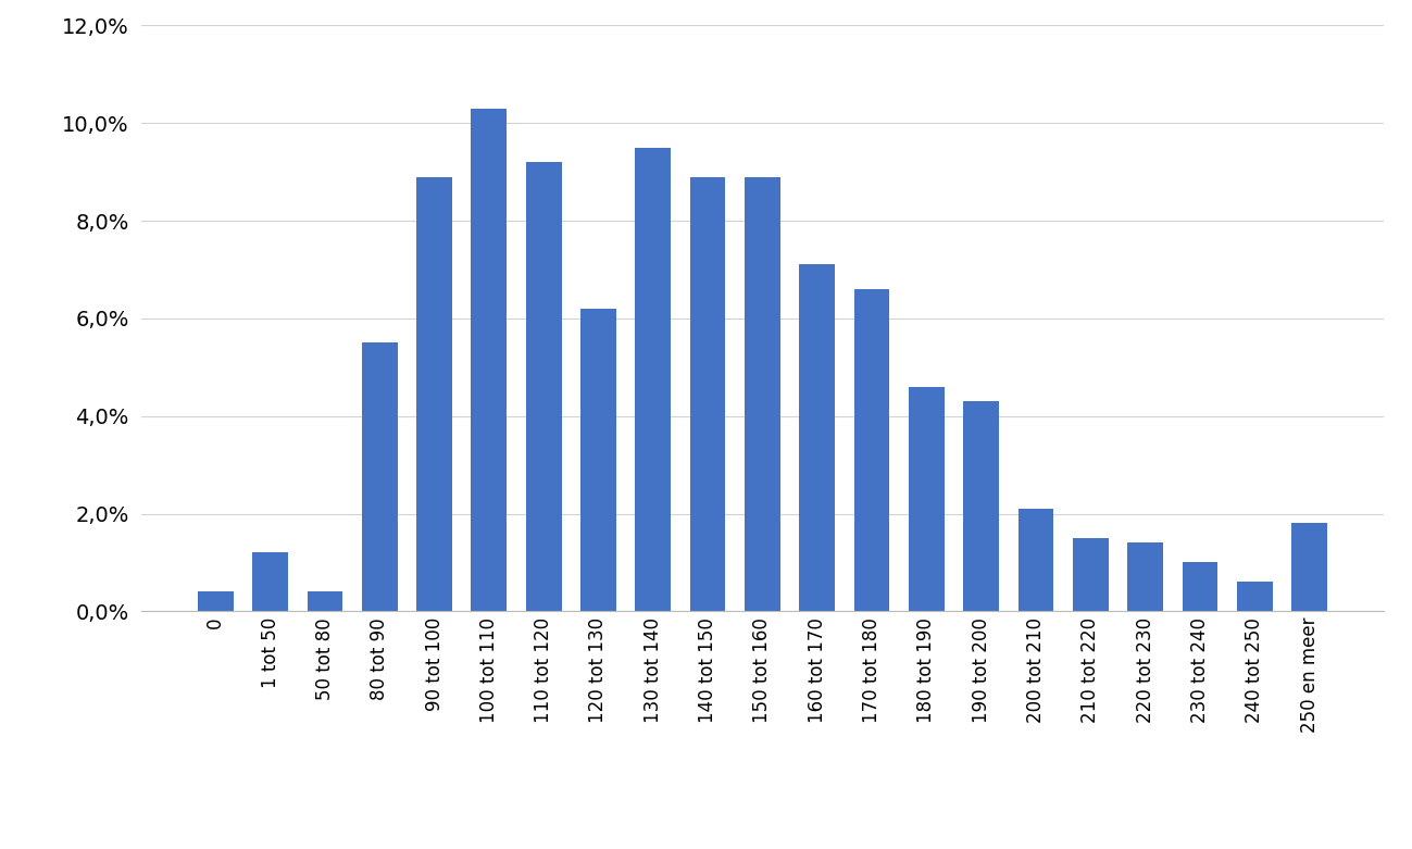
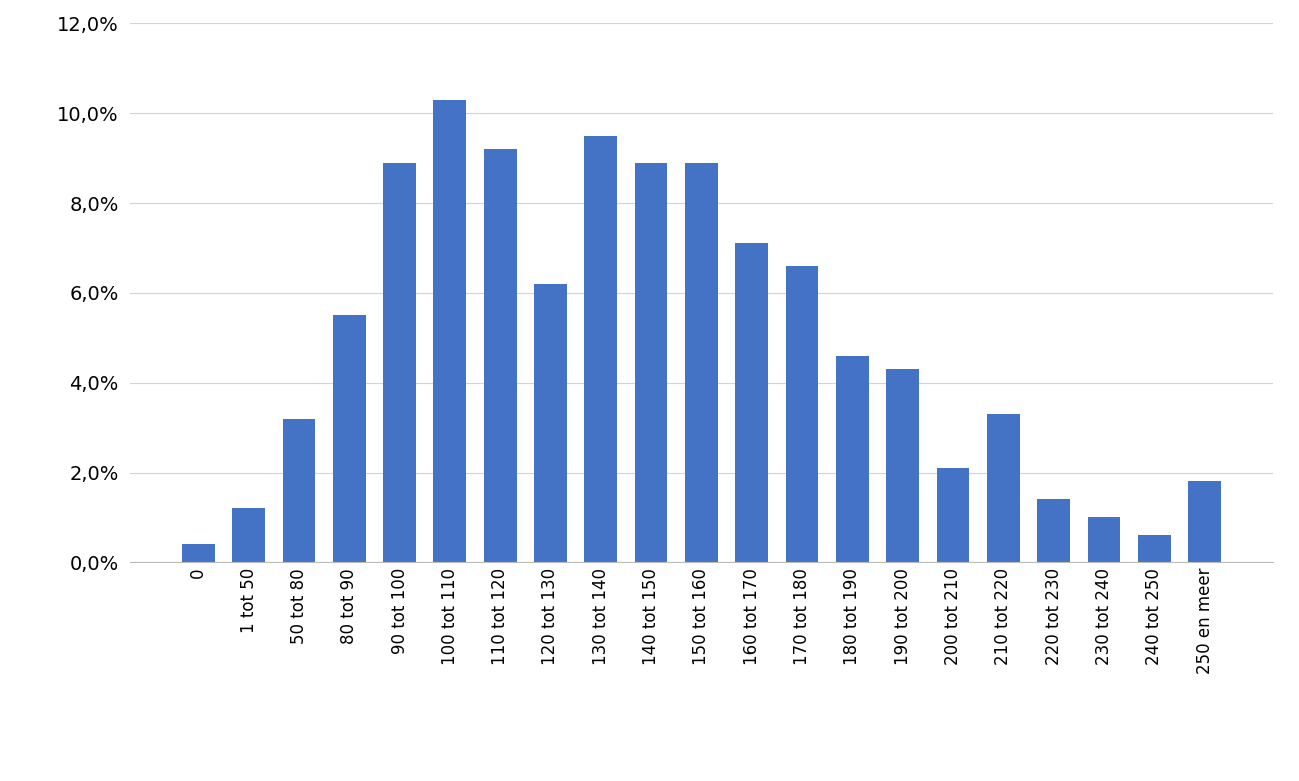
50 tot 80: 0,4% -> 3,2%
210 tot 220: 1,5% -> 3,3%
